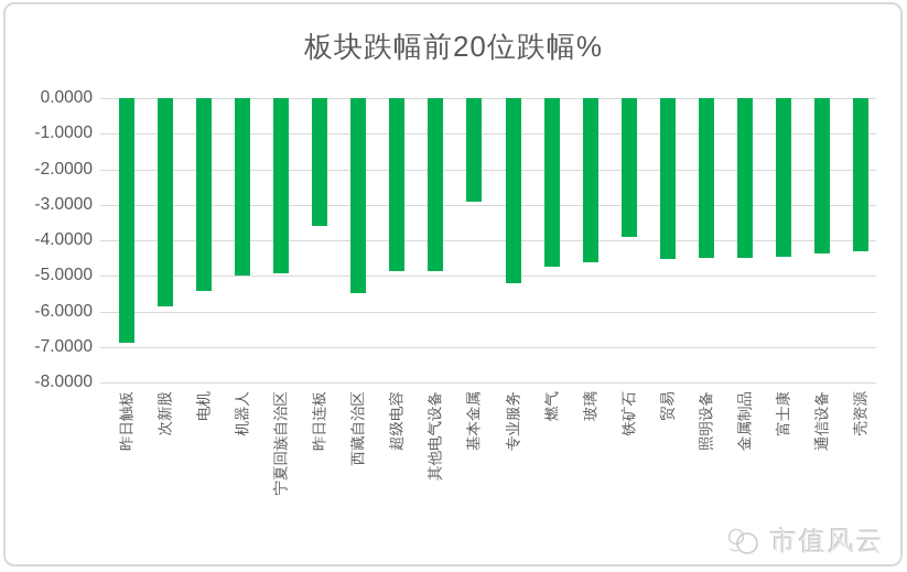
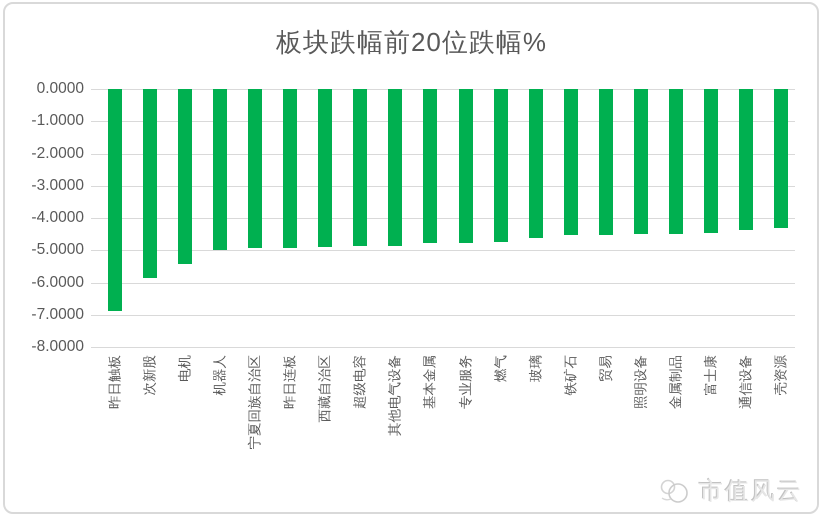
昨日连板: -3.6 -> -4.9
西藏自治区: -5.5 -> -4.9
基本金属: -2.9 -> -4.8
专业服务: -5.2 -> -4.8
铁矿石: -3.9 -> -4.5
